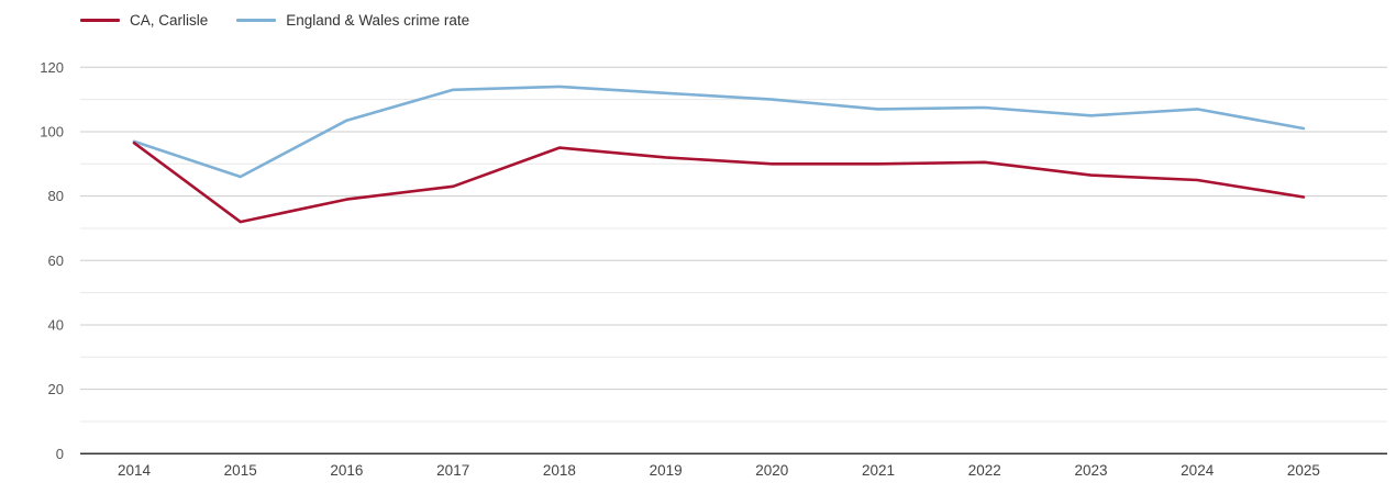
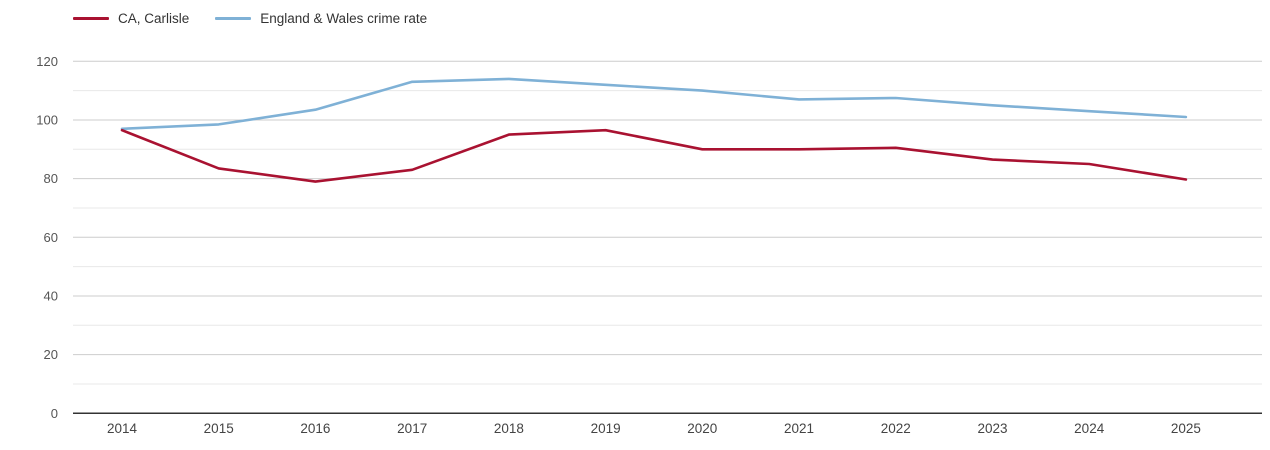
CA, Carlisle/2015: 72 -> 84
England & Wales crime rate/2015: 86 -> 98
CA, Carlisle/2019: 92 -> 96
England & Wales crime rate/2024: 107 -> 103
